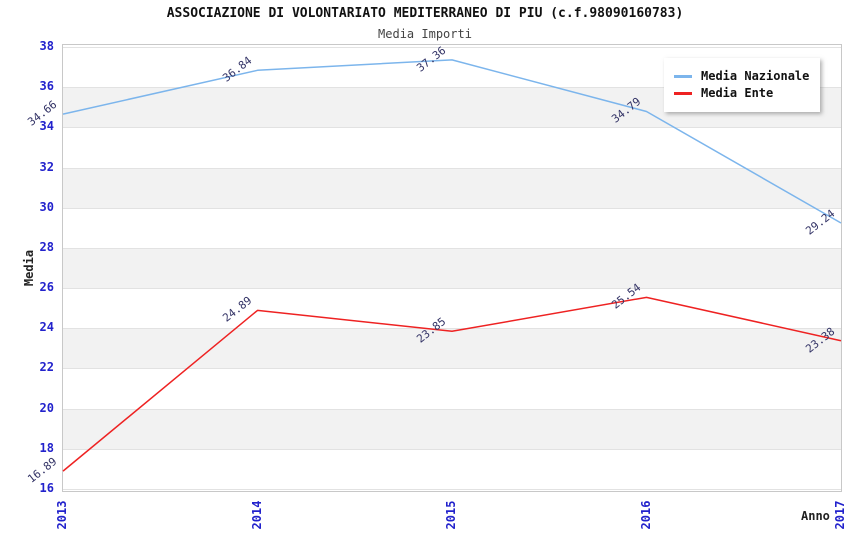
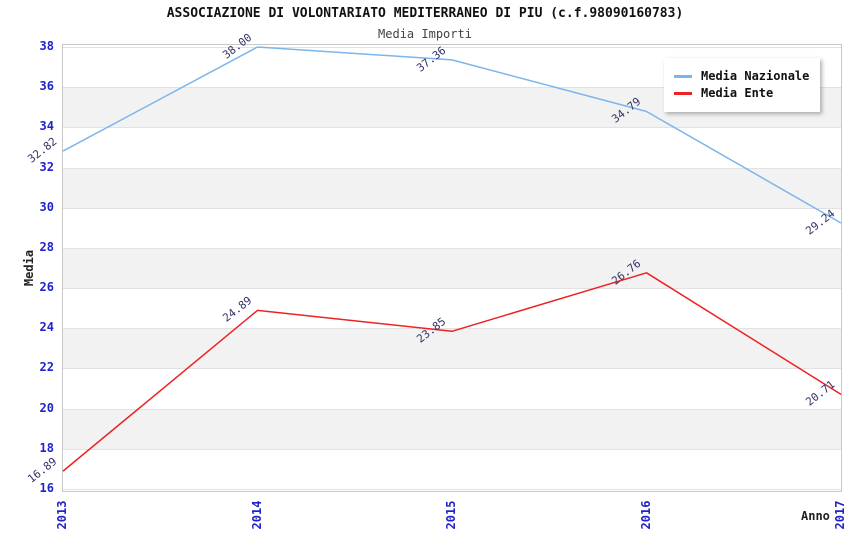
Media Nazionale/2013: 34.66 -> 32.82
Media Nazionale/2014: 36.84 -> 38.00
Media Ente/2016: 25.54 -> 26.76
Media Ente/2017: 23.38 -> 20.71
